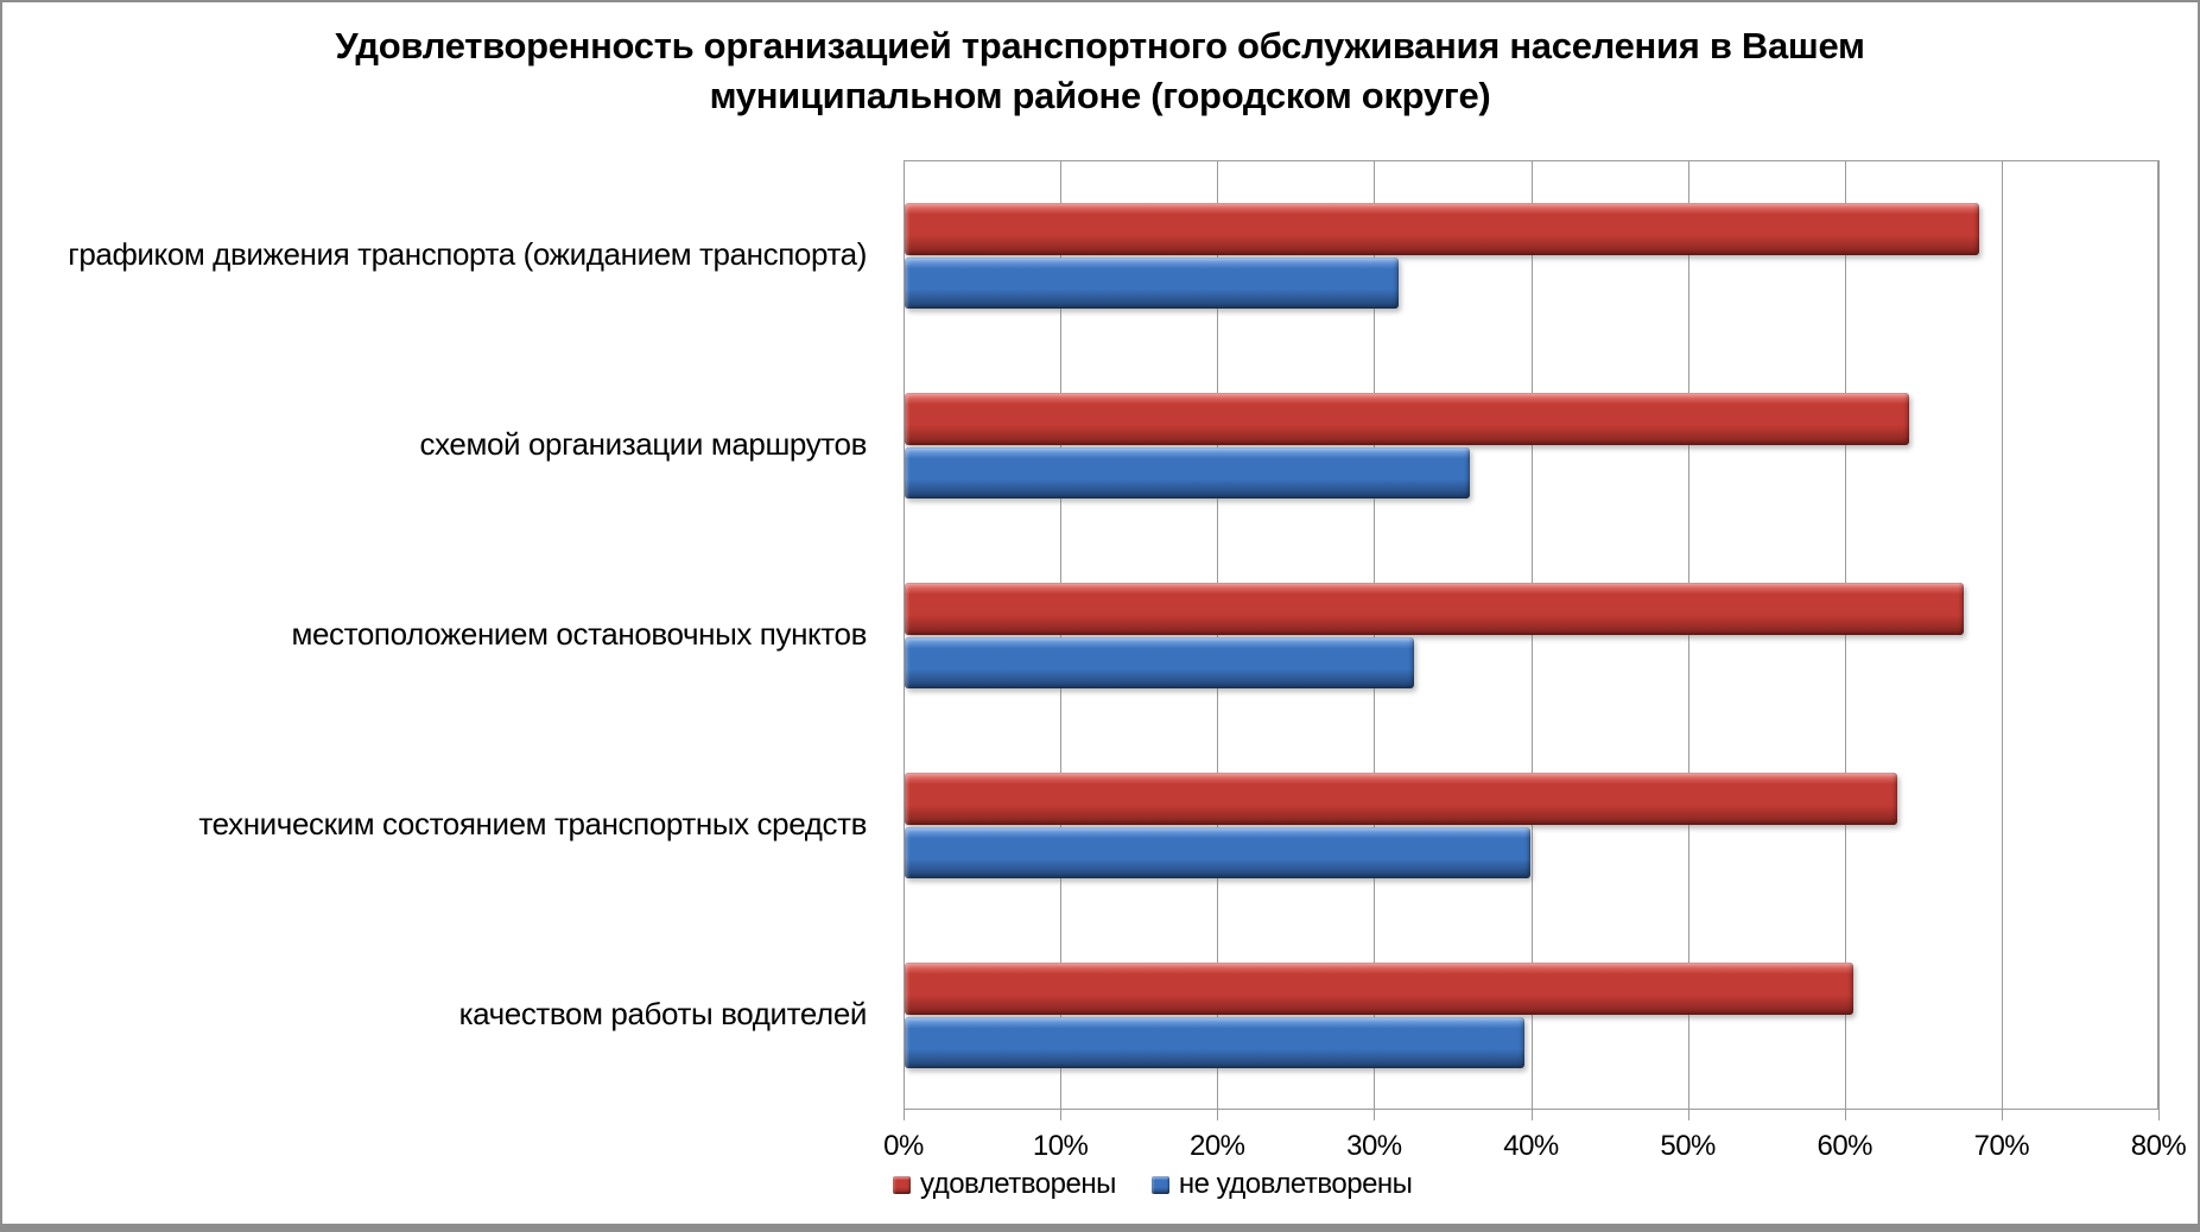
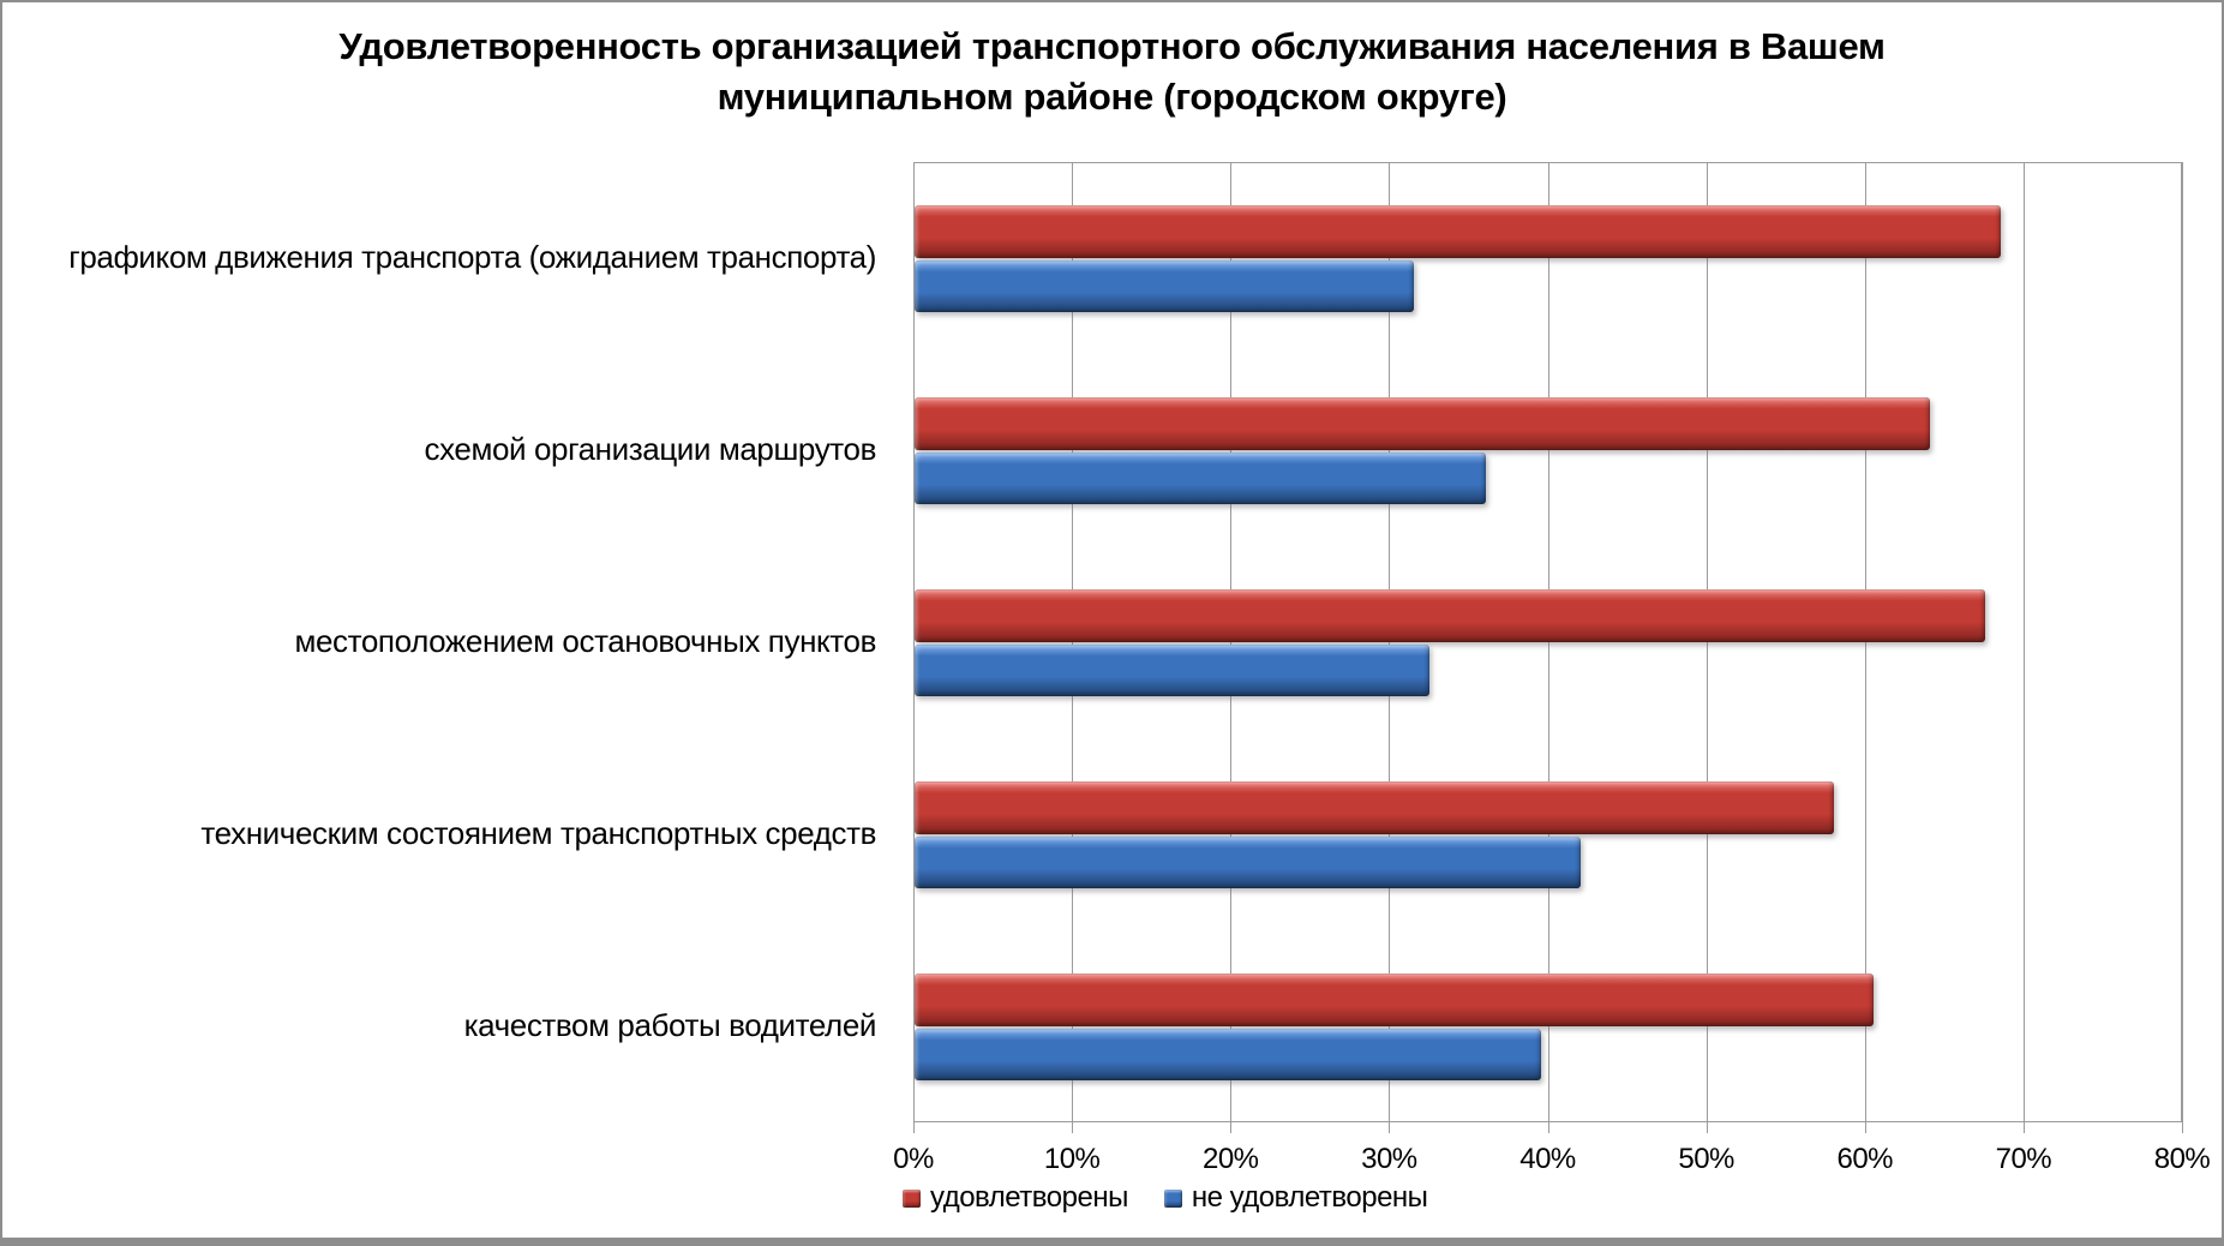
удовлетворены/техническим состоянием транспортных средств: 63.3% -> 58.0%
не удовлетворены/техническим состоянием транспортных средств: 39.9% -> 42.0%
